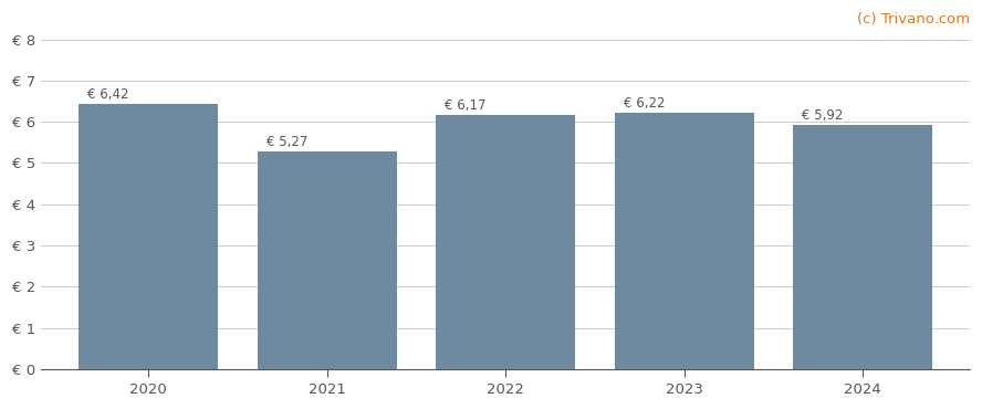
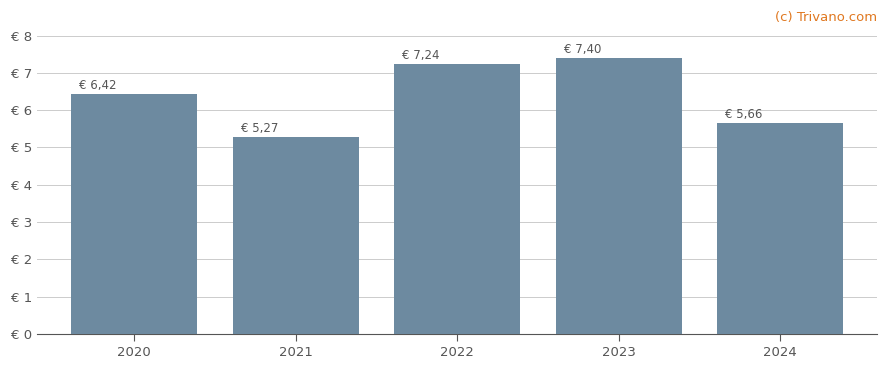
2022: 6,17 -> 7,24
2023: 6,22 -> 7,40
2024: 5,92 -> 5,66
